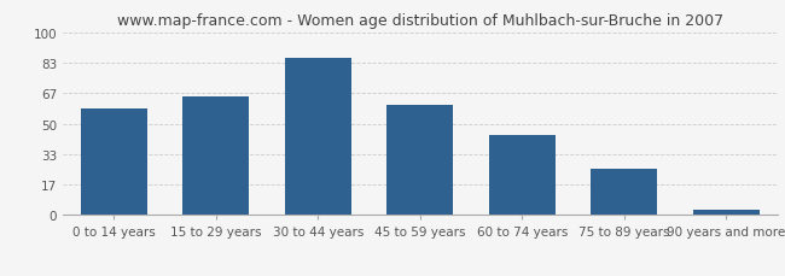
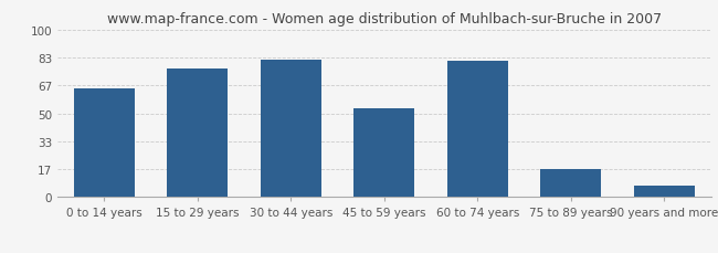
0 to 14 years: 58 -> 65
15 to 29 years: 65 -> 77
30 to 44 years: 86 -> 82
45 to 59 years: 60 -> 53
60 to 74 years: 44 -> 81
75 to 89 years: 25 -> 17
90 years and more: 3 -> 7
